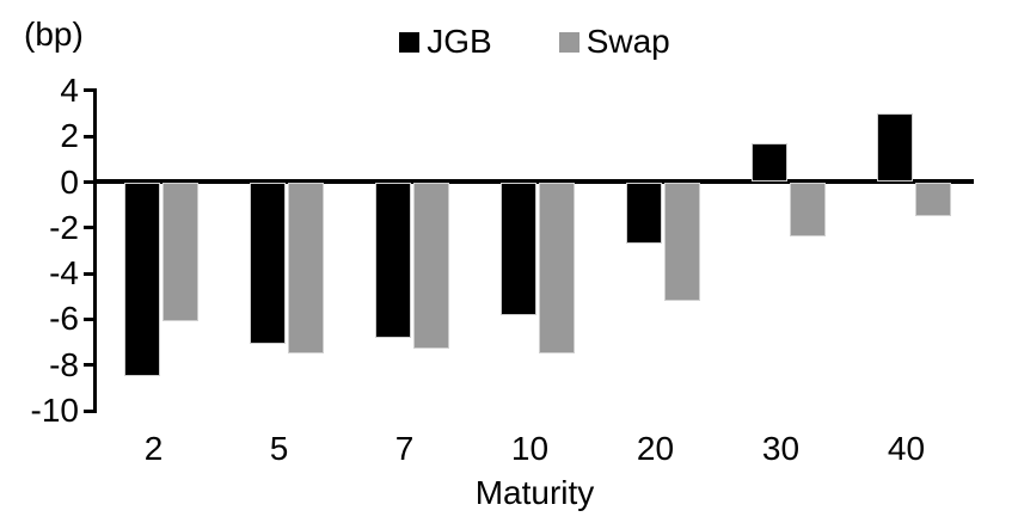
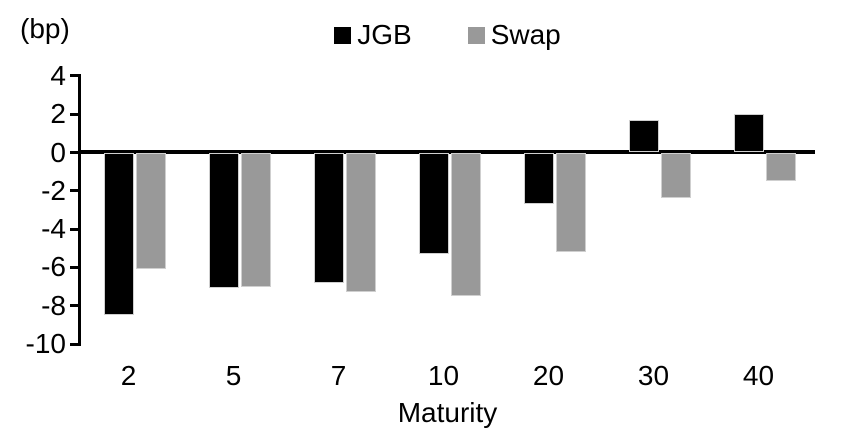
Swap/5: -7.5 -> -7.0
JGB/10: -5.8 -> -5.3
JGB/40: 3.0 -> 2.0
